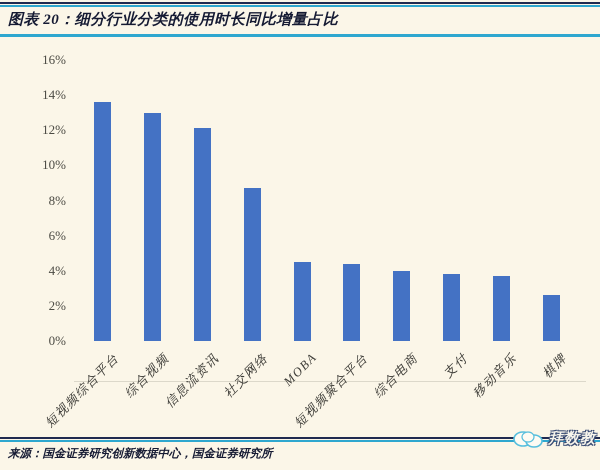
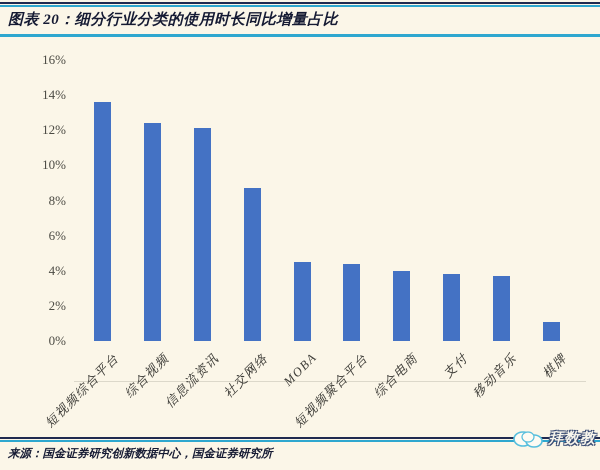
综合视频: 13.0% -> 12.4%
棋牌: 2.6% -> 1.1%
